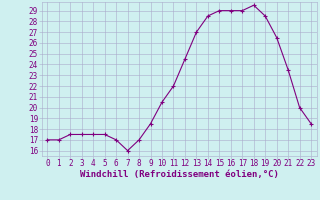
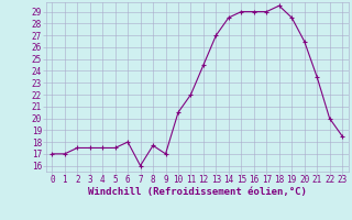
6: 17.0 -> 18.0
8: 17.0 -> 17.7
9: 18.5 -> 17.0
